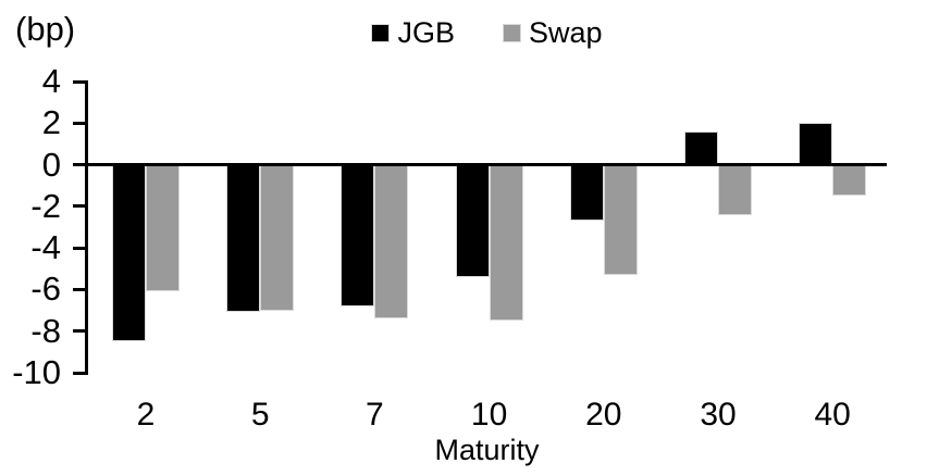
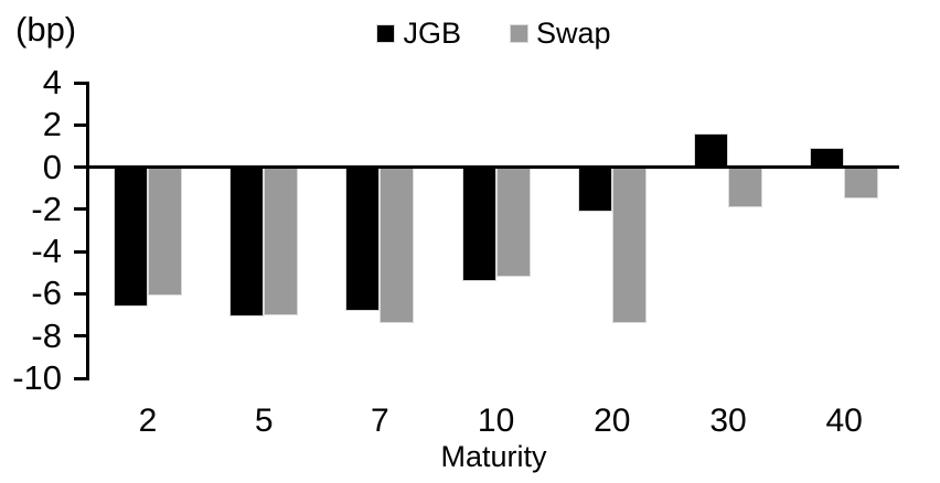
JGB/2: -8.5 -> -6.6
Swap/10: -7.5 -> -5.2
JGB/20: -2.7 -> -2.1
Swap/20: -5.3 -> -7.4
Swap/30: -2.4 -> -1.9
JGB/40: 2.0 -> 0.9
